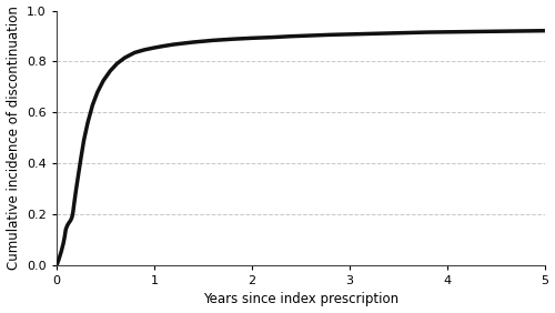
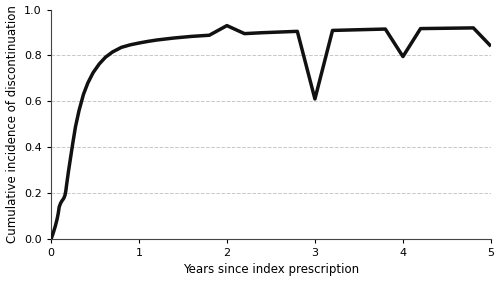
2: 0.892 -> 0.930
3: 0.907 -> 0.610
4: 0.916 -> 0.795
5: 0.921 -> 0.840
